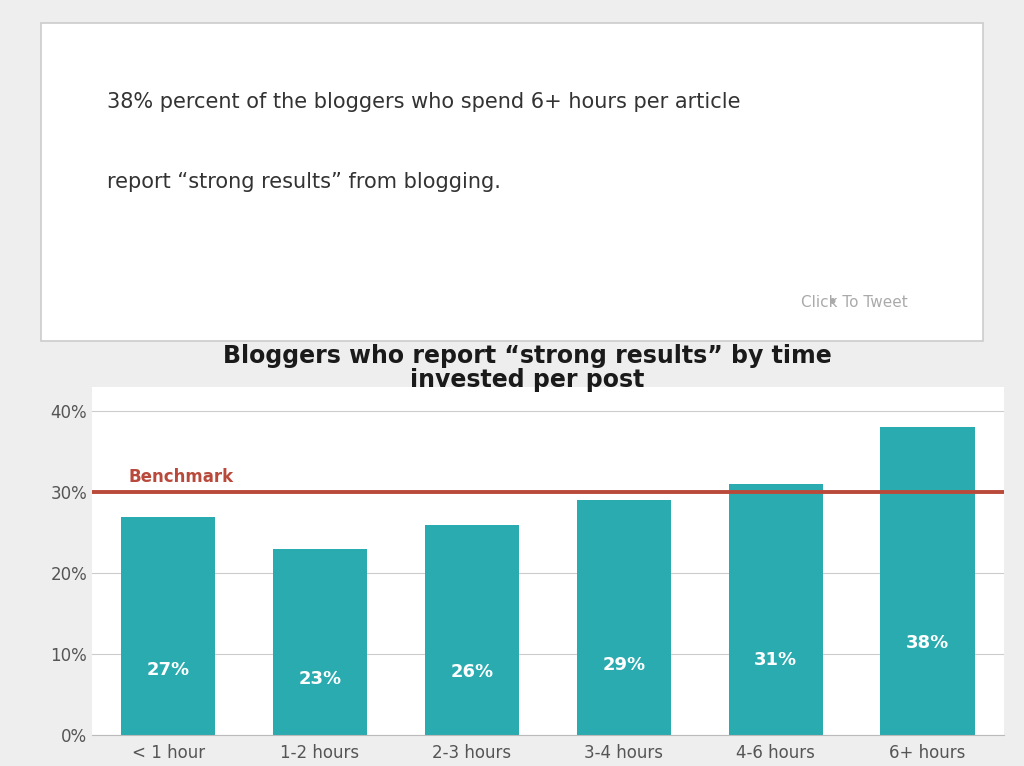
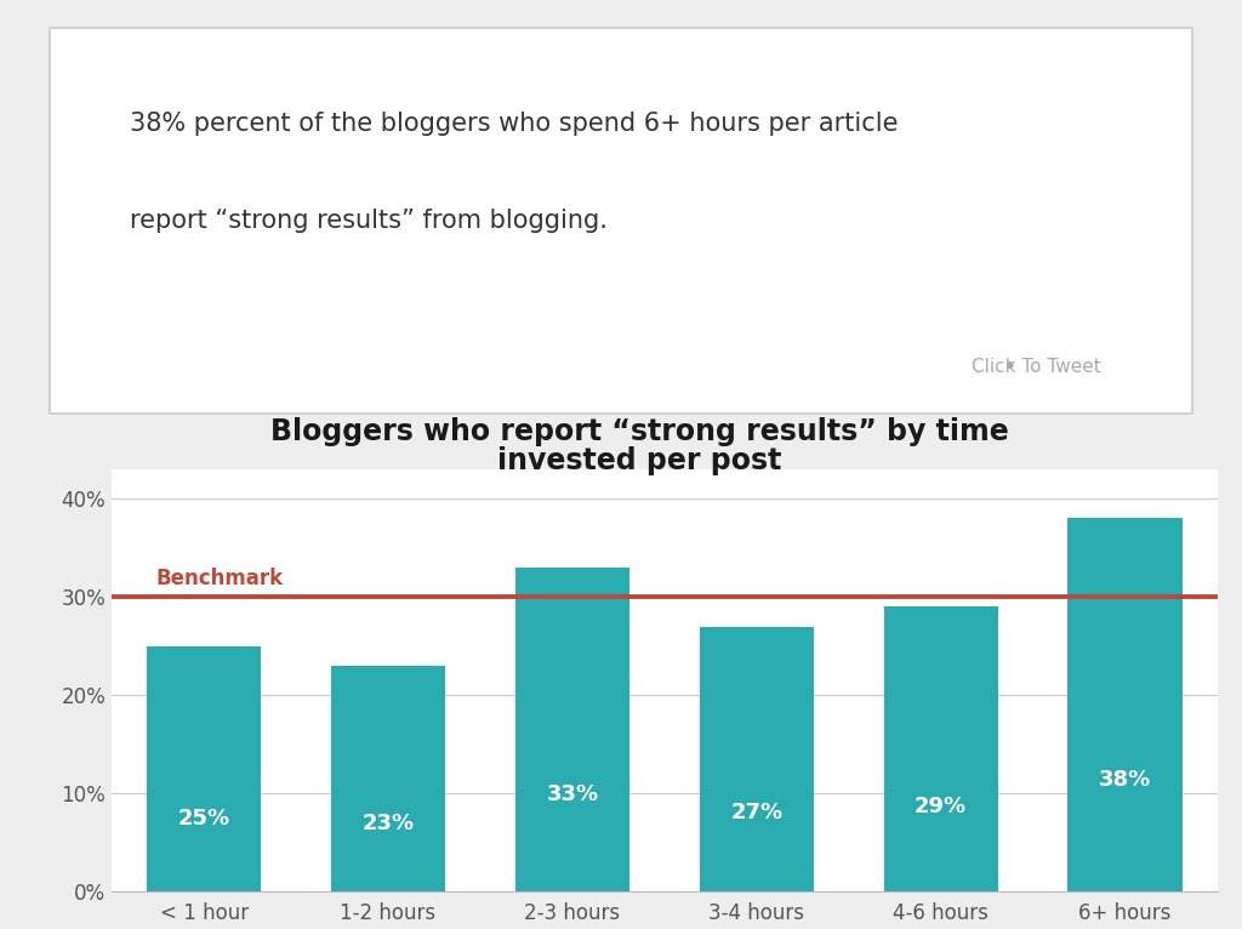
< 1 hour: 27% -> 25%
2-3 hours: 26% -> 33%
3-4 hours: 29% -> 27%
4-6 hours: 31% -> 29%
